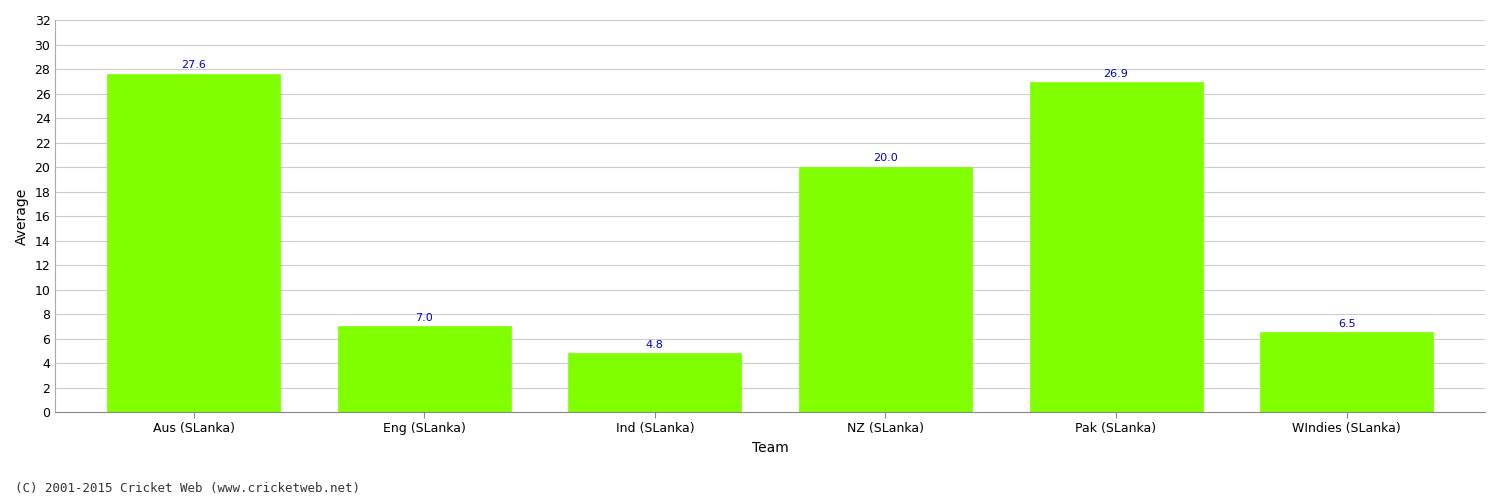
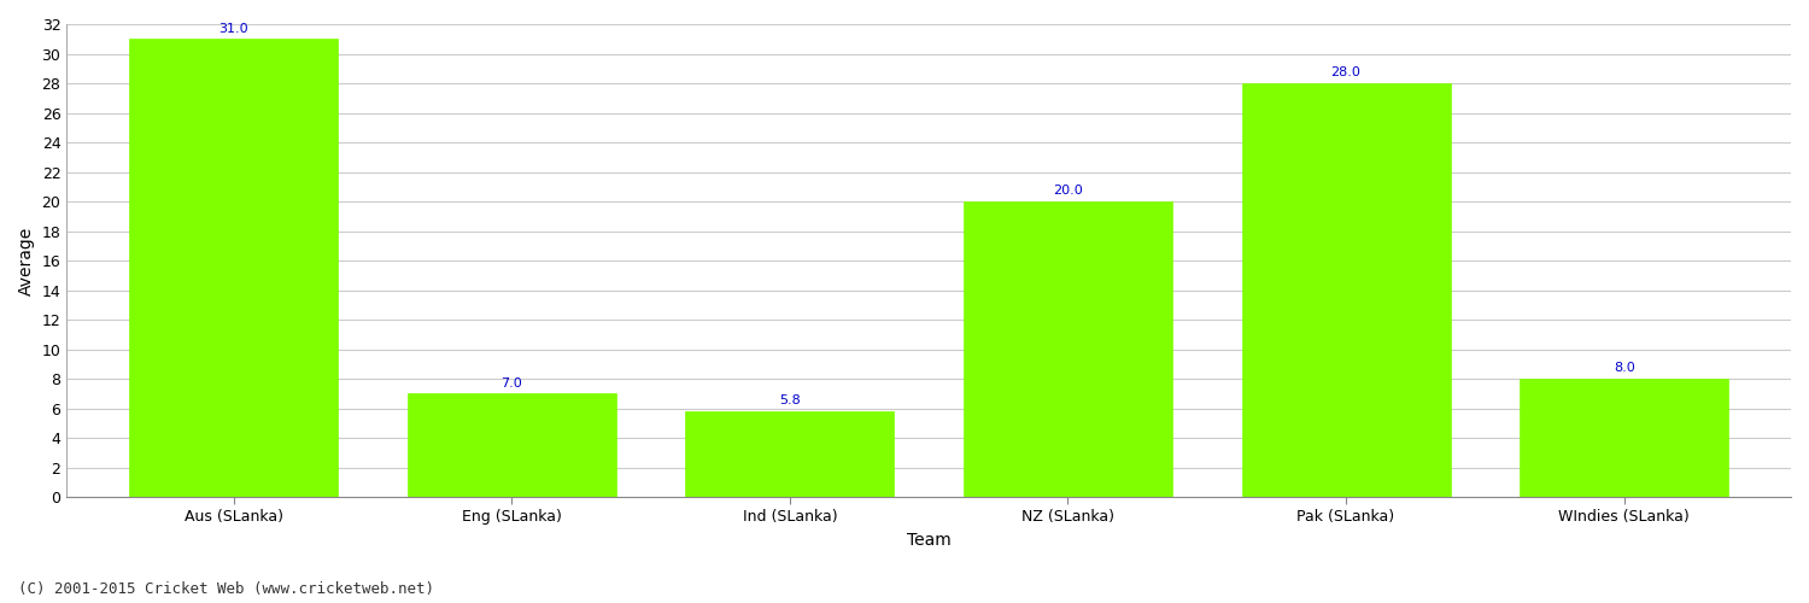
Aus (SLanka): 27.6 -> 31.0
Ind (SLanka): 4.8 -> 5.8
Pak (SLanka): 26.9 -> 28.0
WIndies (SLanka): 6.5 -> 8.0
